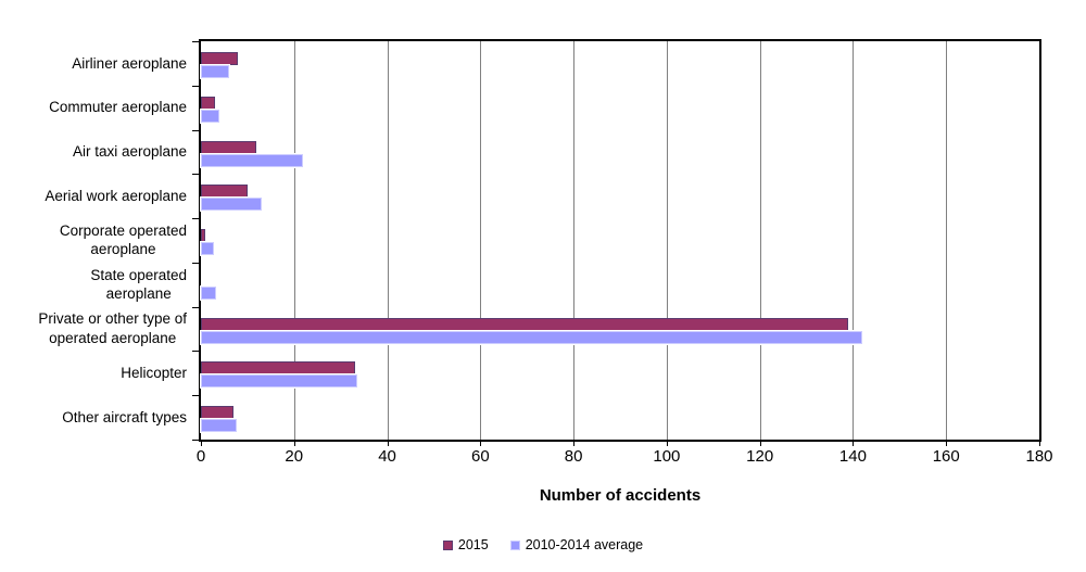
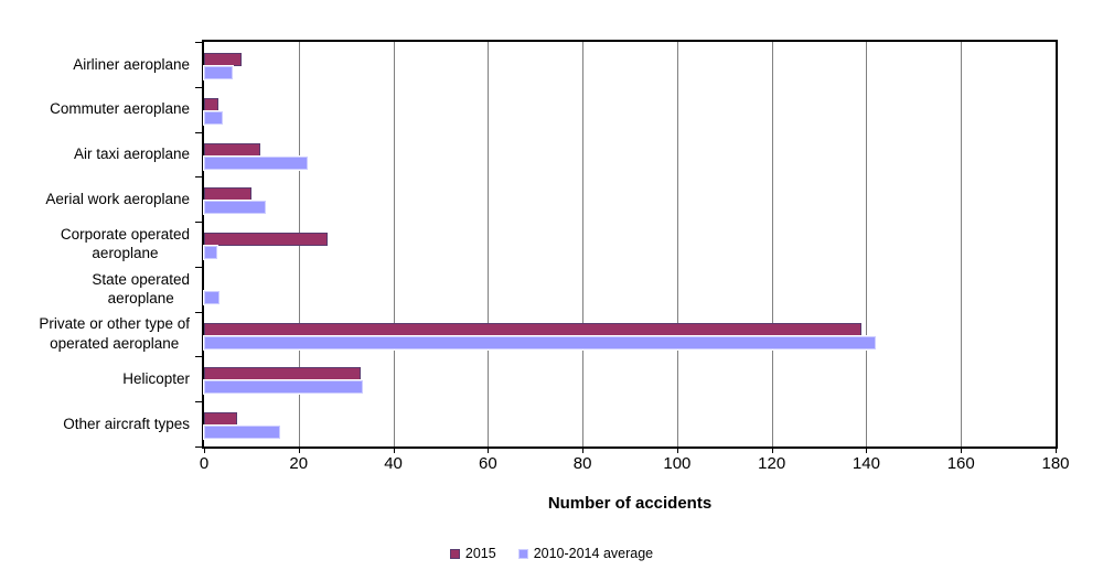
2015/Corporate operated aeroplane: 1 -> 26
2010-2014 average/Other aircraft types: 8 -> 16
